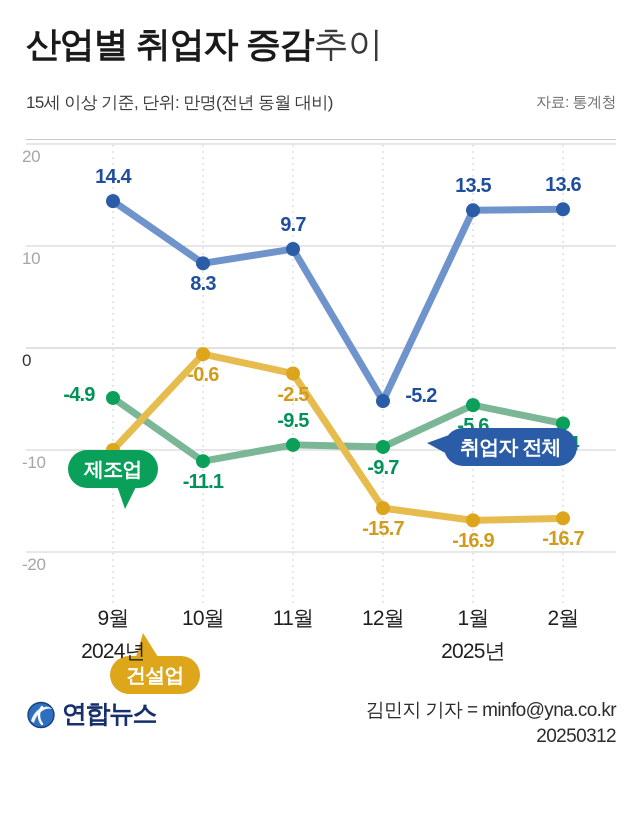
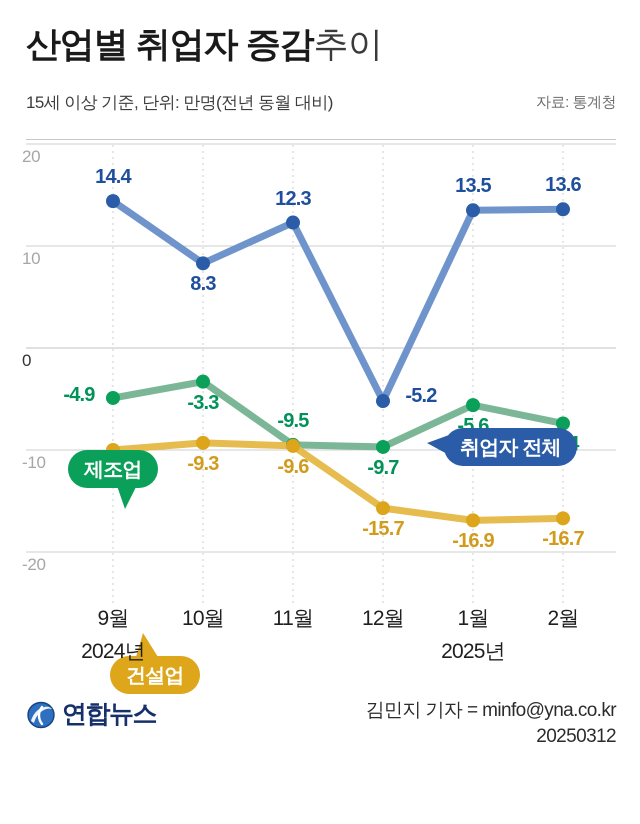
제조업/10월: -11.1 -> -3.3
건설업/10월: -0.6 -> -9.3
취업자 전체/11월: 9.7 -> 12.3
건설업/11월: -2.5 -> -9.6
